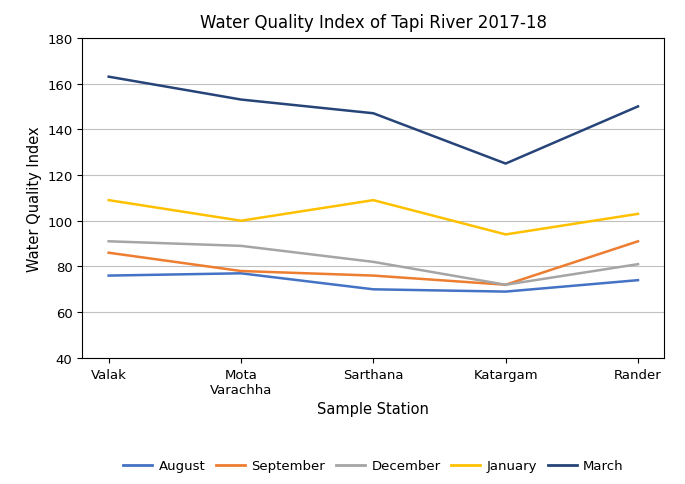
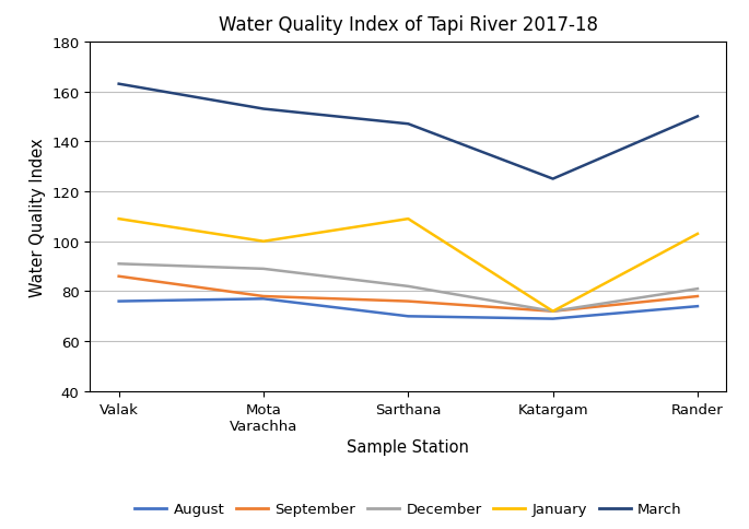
January/Katargam: 94 -> 72
September/Rander: 91 -> 78
